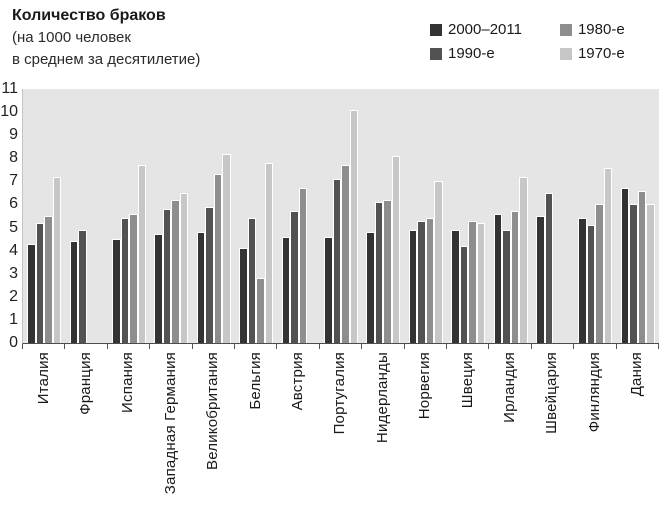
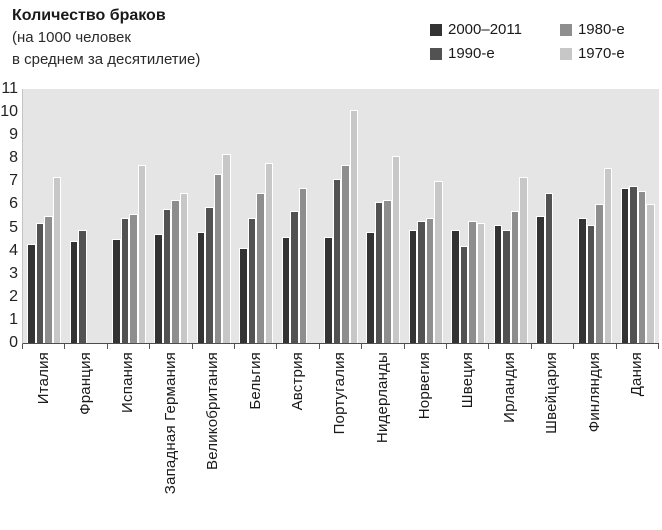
1980-е/Бельгия: 2.8 -> 6.5
2000–2011/Ирландия: 5.6 -> 5.1
1990-е/Дания: 6.0 -> 6.8
